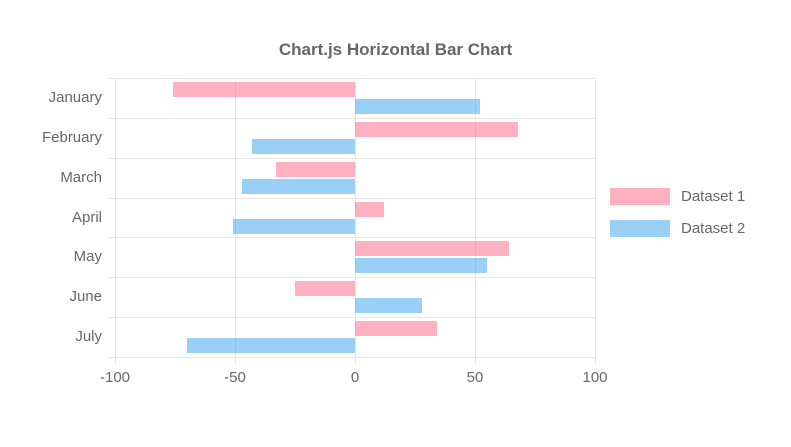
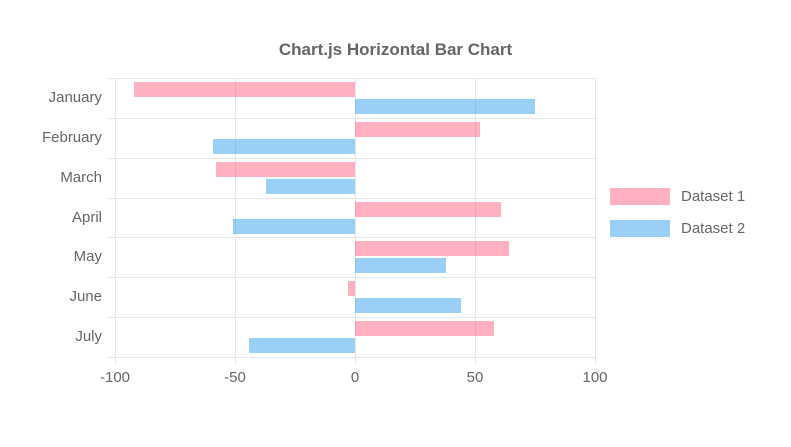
Dataset 1/January: -76 -> -92
Dataset 2/January: 52 -> 75
Dataset 1/February: 68 -> 52
Dataset 2/February: -43 -> -59
Dataset 1/March: -33 -> -58
Dataset 2/March: -47 -> -37
Dataset 1/April: 12 -> 61
Dataset 2/May: 55 -> 38
Dataset 1/June: -25 -> -3
Dataset 2/June: 28 -> 44
Dataset 1/July: 34 -> 58
Dataset 2/July: -70 -> -44
